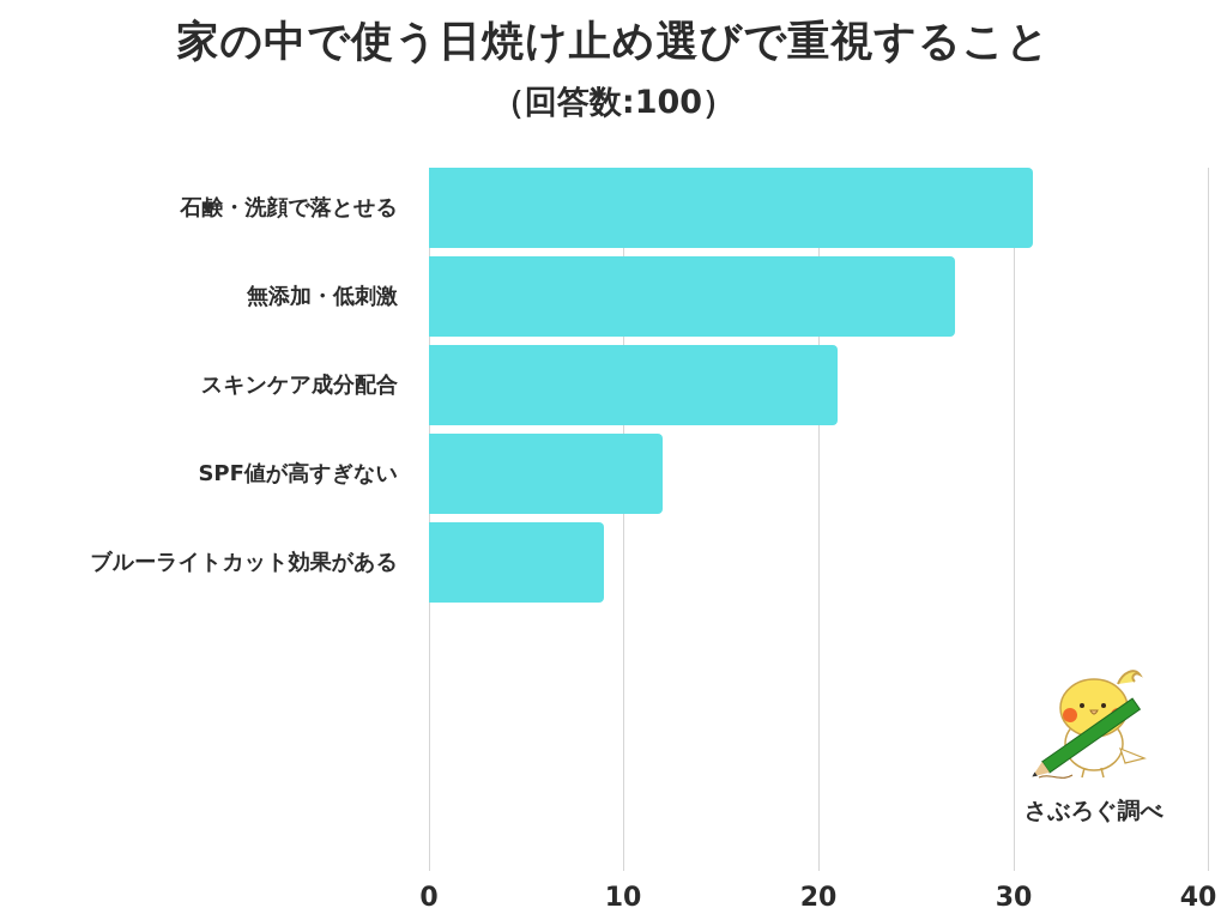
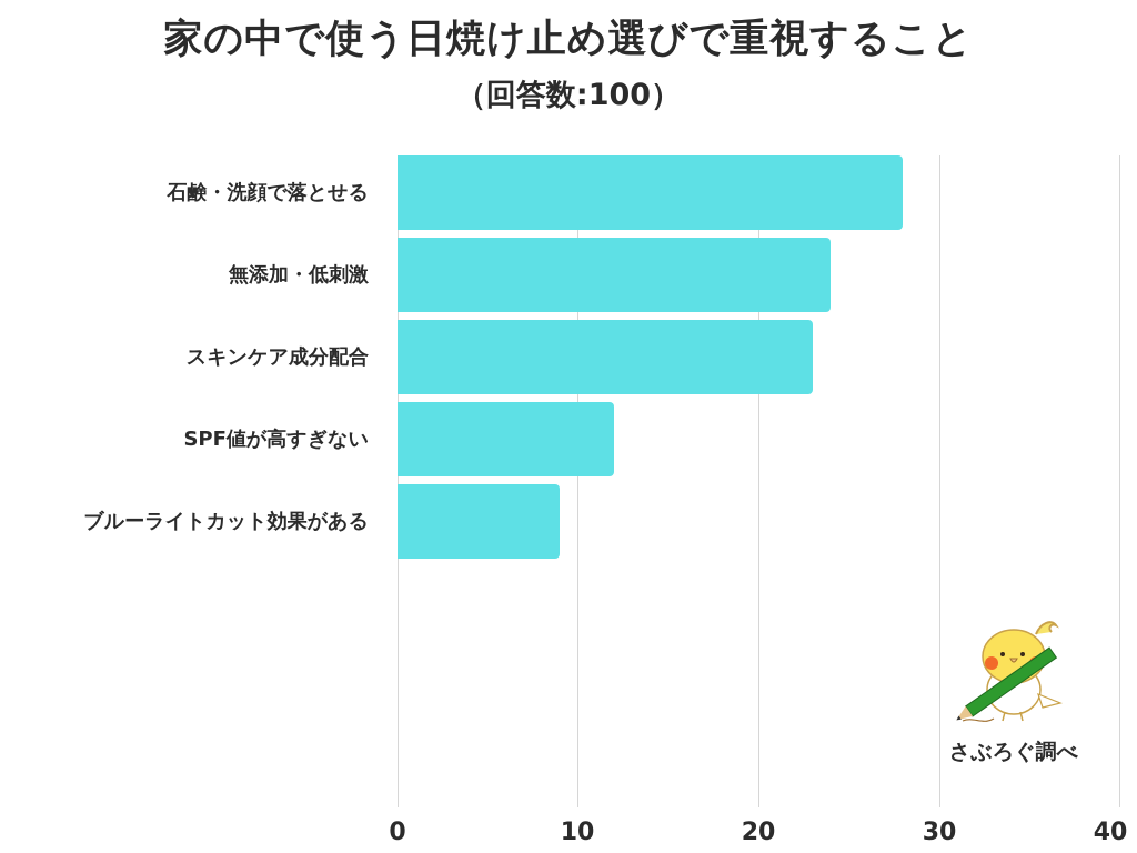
石鹸・洗顔で落とせる: 31 -> 28
無添加・低刺激: 27 -> 24
スキンケア成分配合: 21 -> 23
